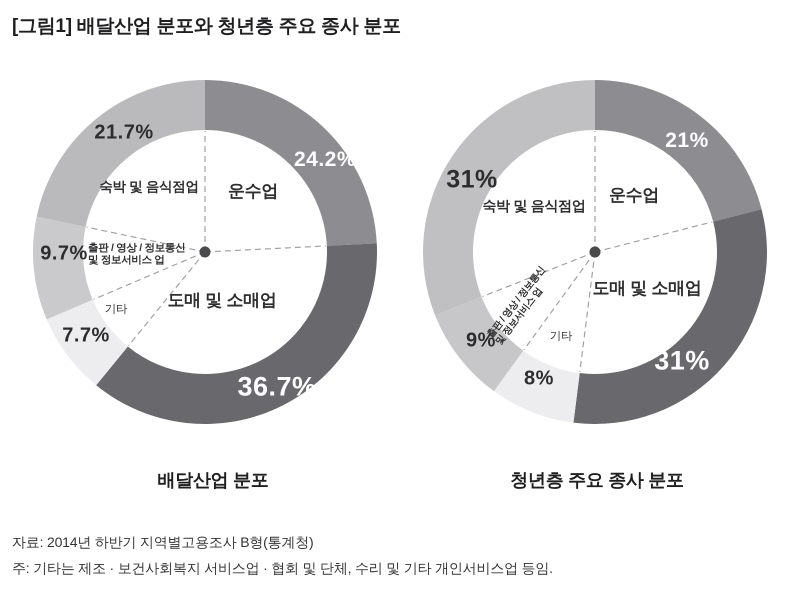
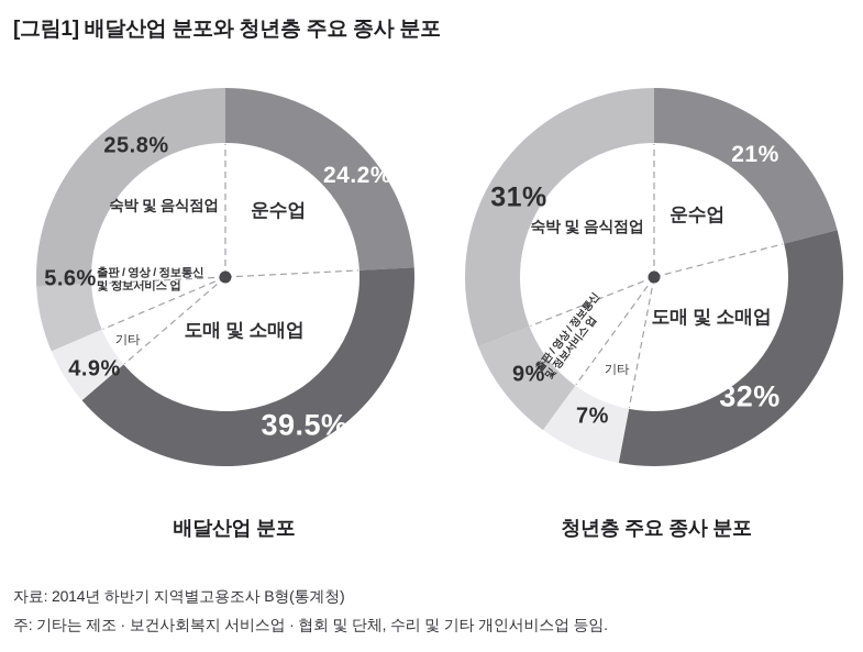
배달산업 분포/도매 및 소매업: 36.7% -> 39.5%
배달산업 분포/기타: 7.7% -> 4.9%
배달산업 분포/출판 / 영상 / 정보통신 및 정보서비스 업: 9.7% -> 5.6%
배달산업 분포/숙박 및 음식점업: 21.7% -> 25.8%
청년층 주요 종사 분포/도매 및 소매업: 31% -> 32%
청년층 주요 종사 분포/기타: 8% -> 7%
